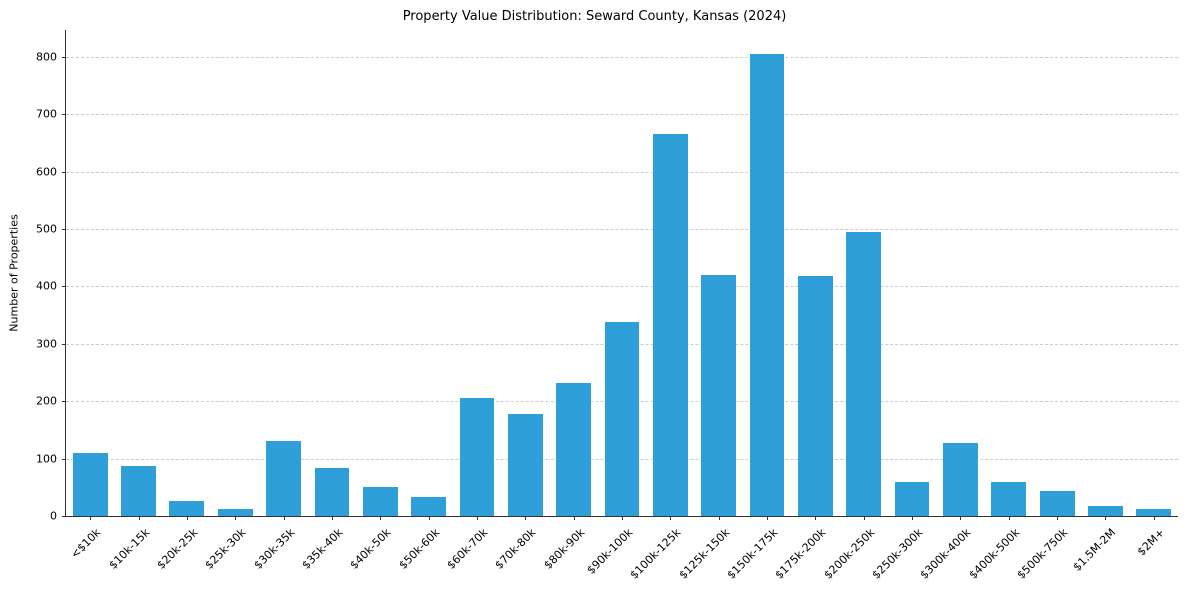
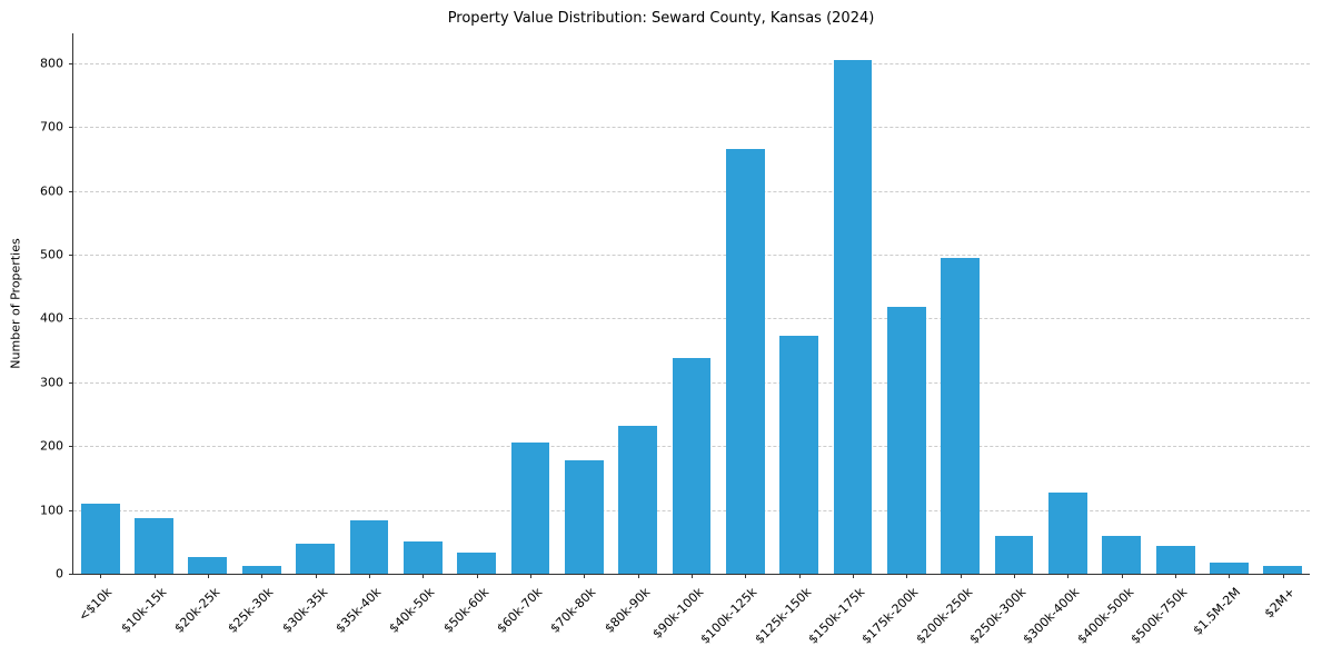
$30k-35k: 130 -> 50
$125k-150k: 420 -> 370
